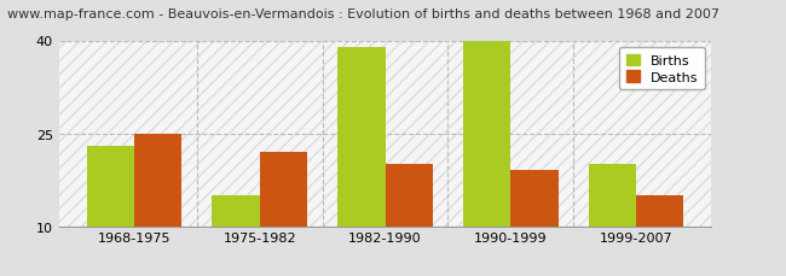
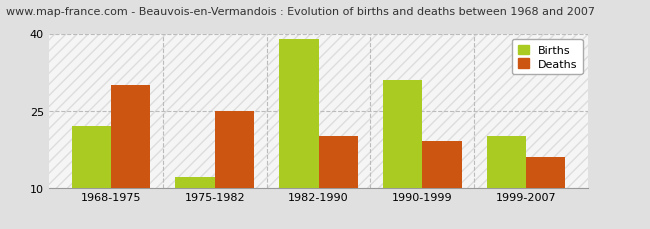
Births/1968-1975: 23 -> 22
Deaths/1968-1975: 25 -> 30
Births/1975-1982: 15 -> 12
Deaths/1975-1982: 22 -> 25
Births/1990-1999: 40 -> 31
Deaths/1999-2007: 15 -> 16
